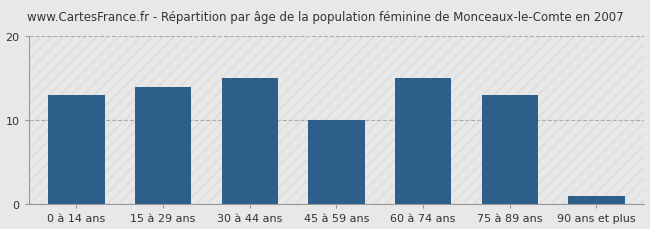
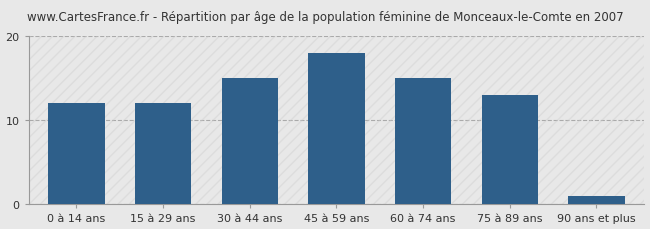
0 à 14 ans: 13 -> 12
15 à 29 ans: 14 -> 12
45 à 59 ans: 10 -> 18
